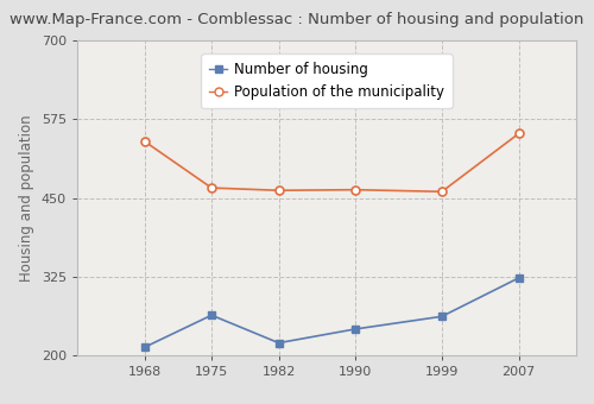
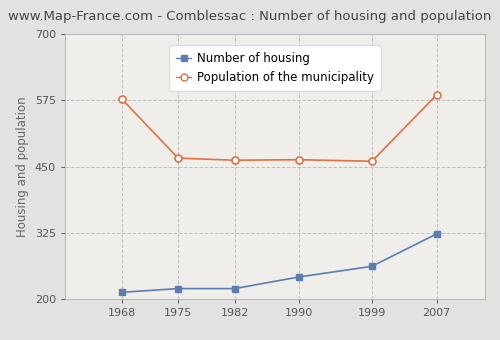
Population of the municipality/1968: 540 -> 578
Number of housing/1975: 264 -> 220
Population of the municipality/2007: 552 -> 585
